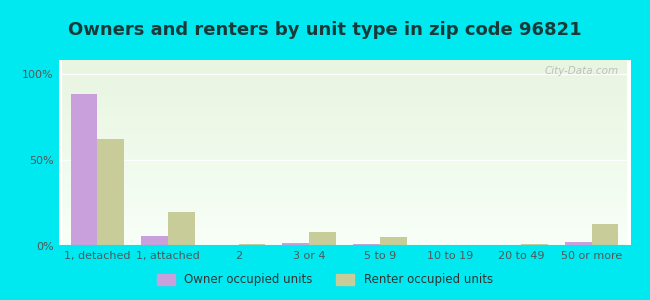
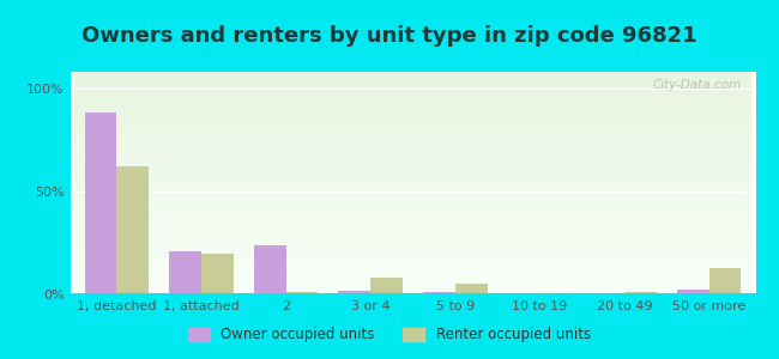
Owner occupied units/1, attached: 6% -> 21%
Owner occupied units/2: 0% -> 24%
